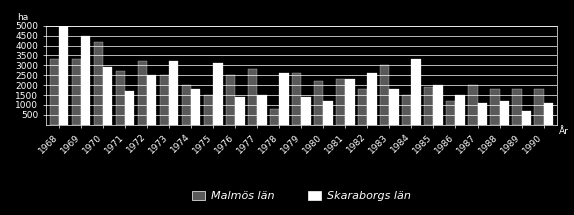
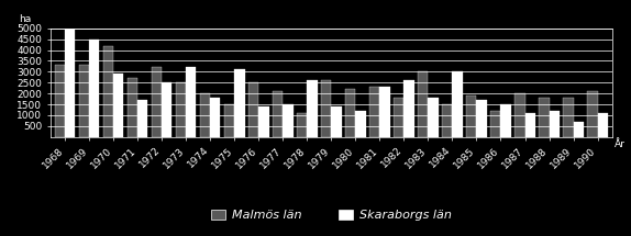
Malmös län/1977: 2800 -> 2100
Malmös län/1978: 800 -> 1100
Skaraborgs län/1984: 3300 -> 3000
Skaraborgs län/1985: 2000 -> 1700
Malmös län/1990: 1800 -> 2100
